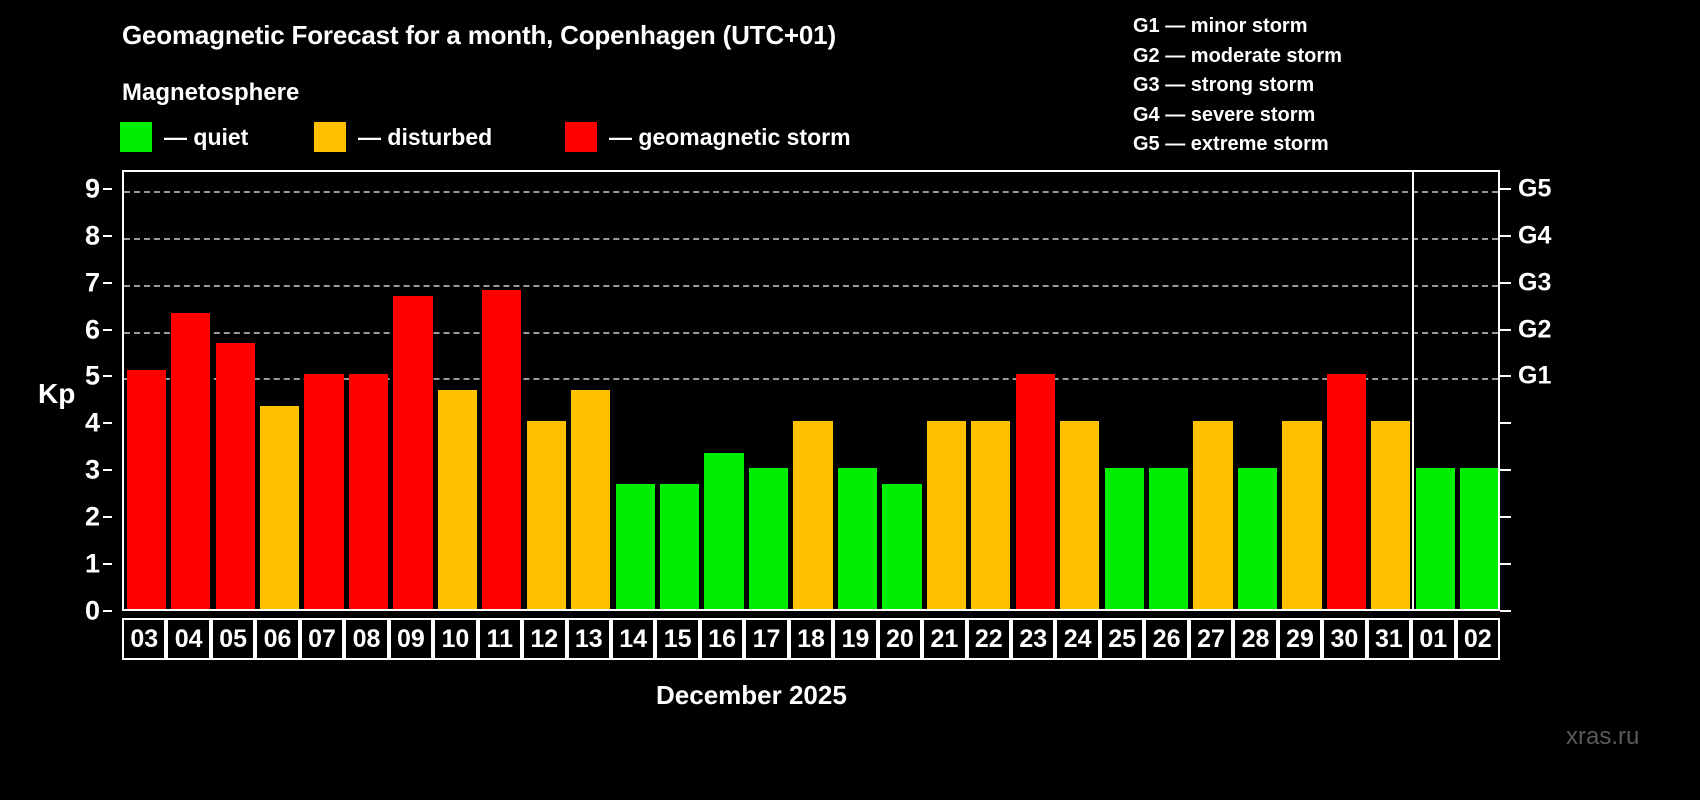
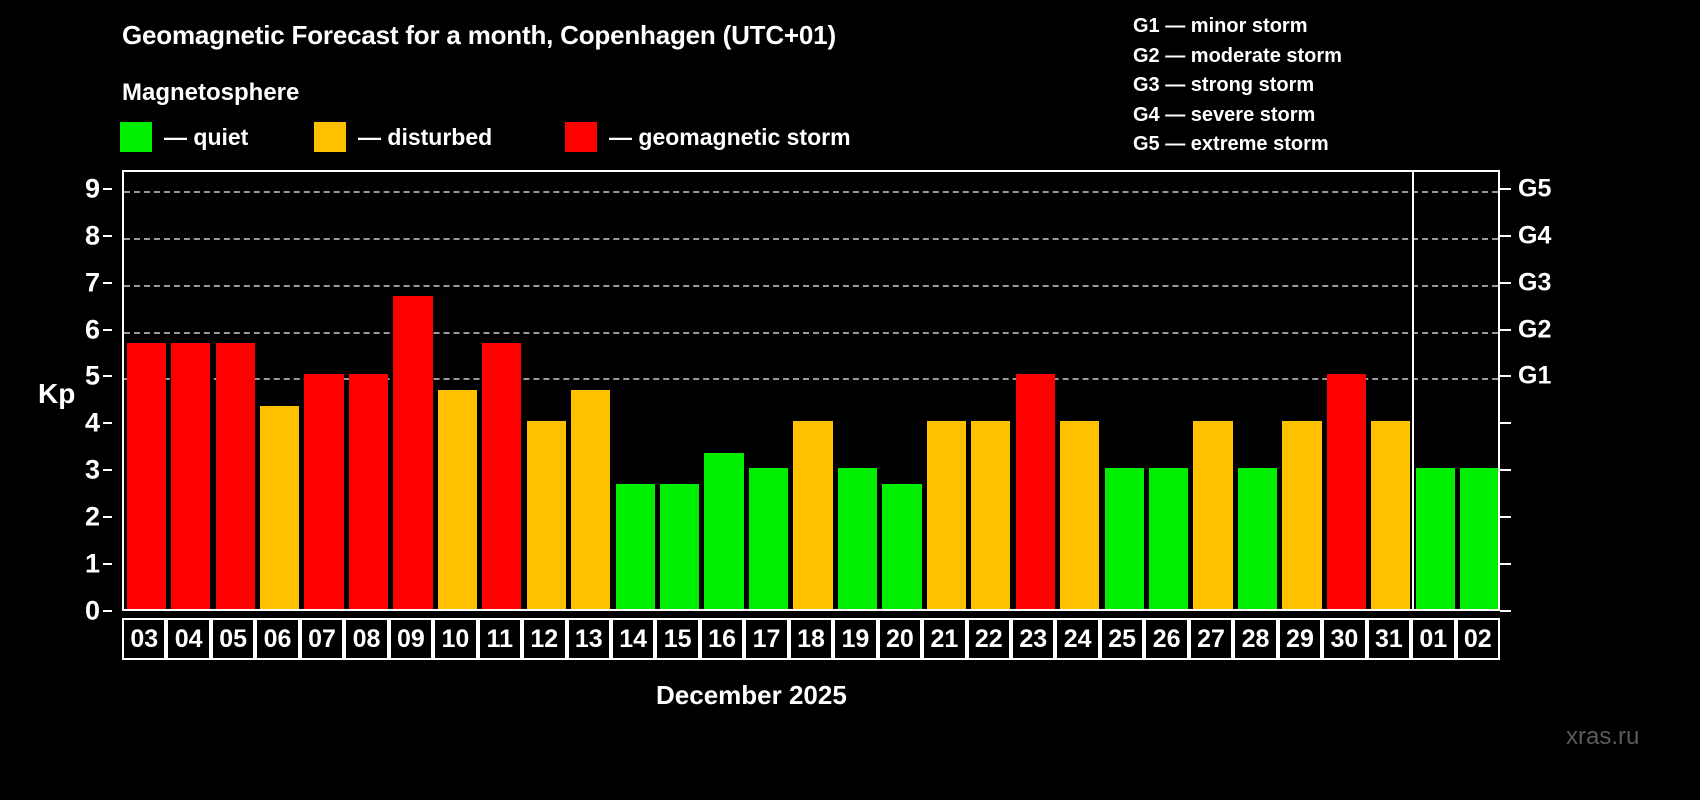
03: 5.1 -> 5.7
04: 6.3 -> 5.7
11: 6.8 -> 5.7
